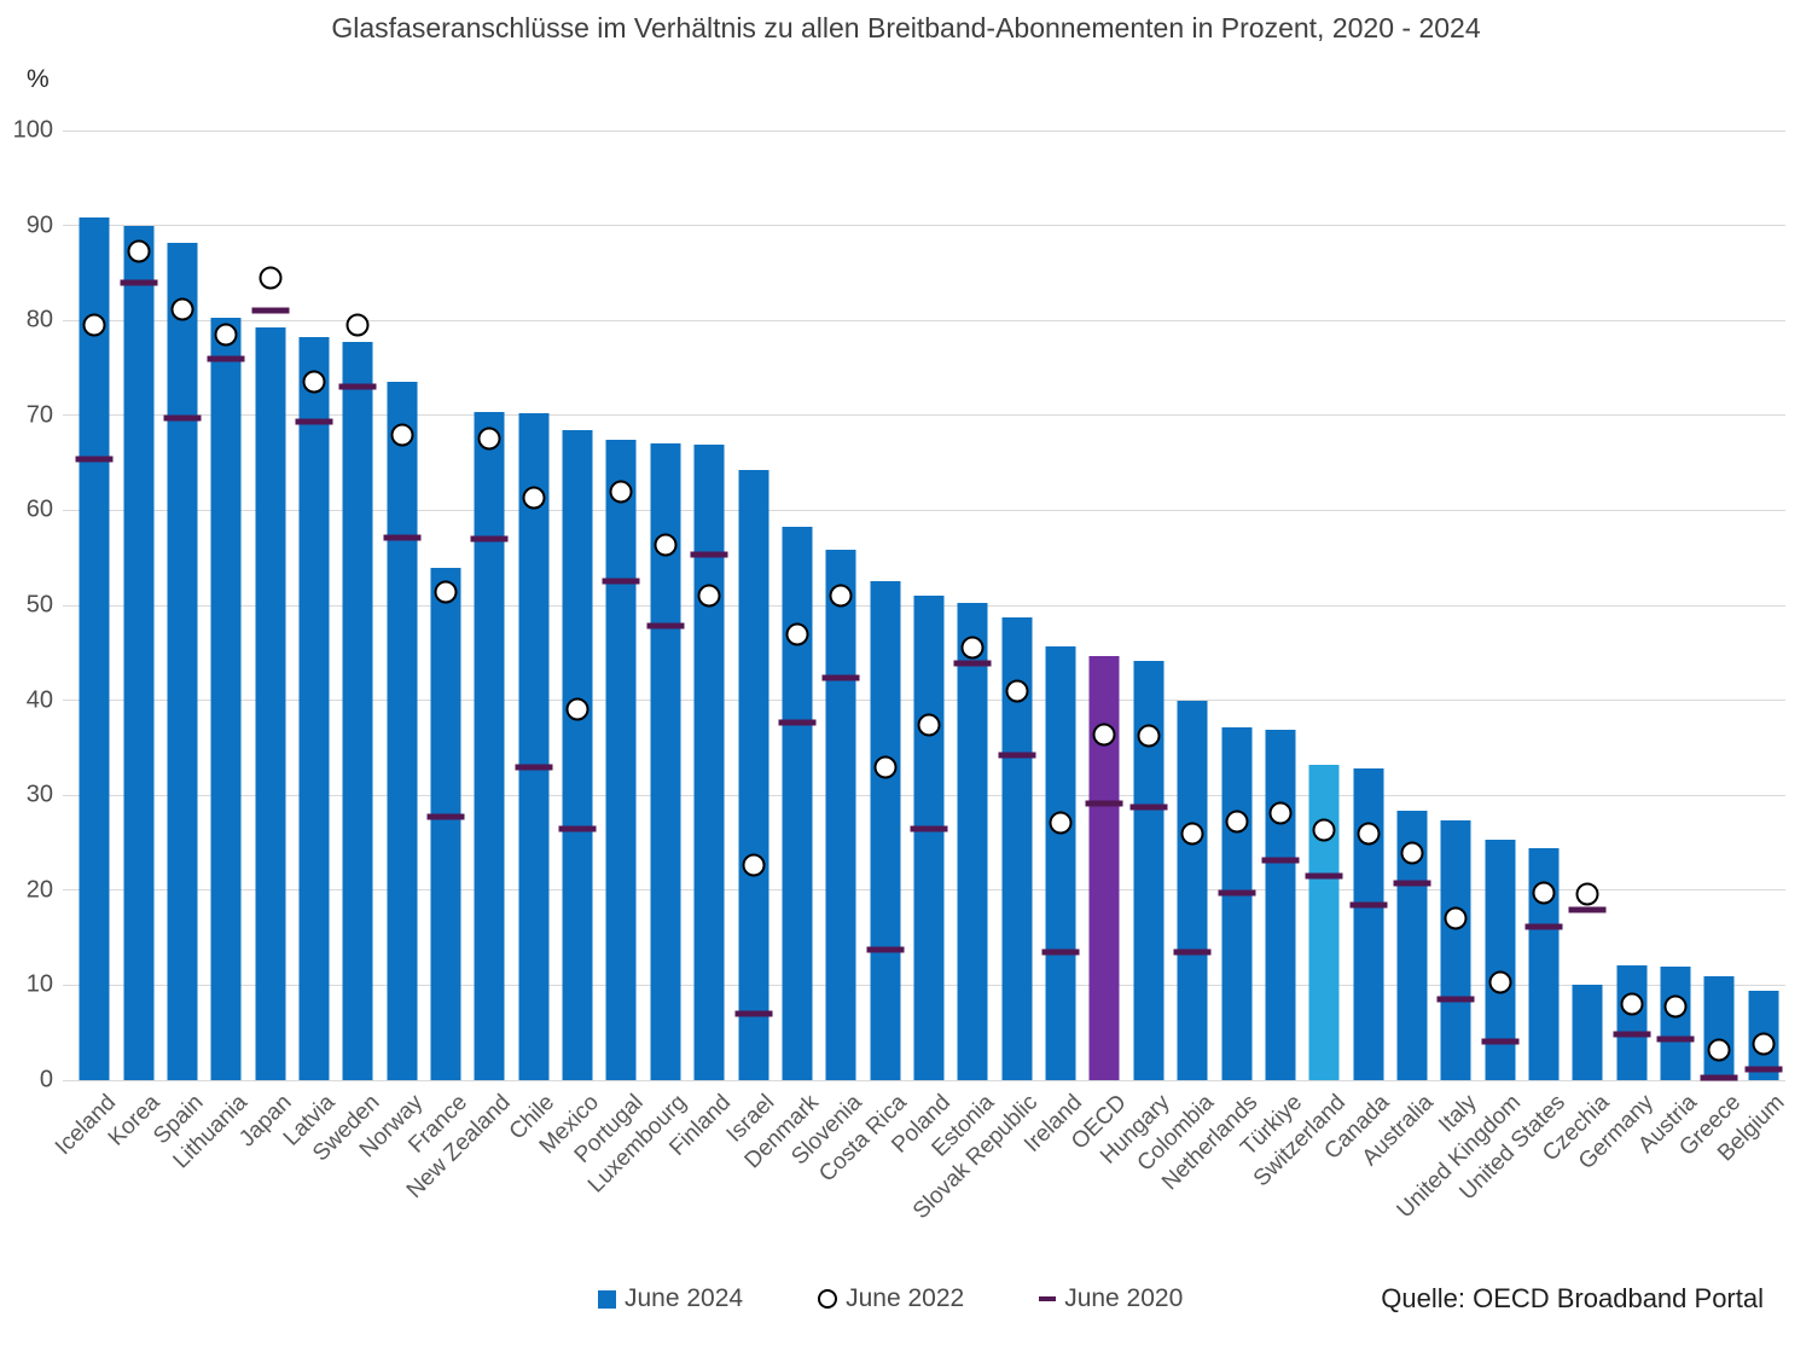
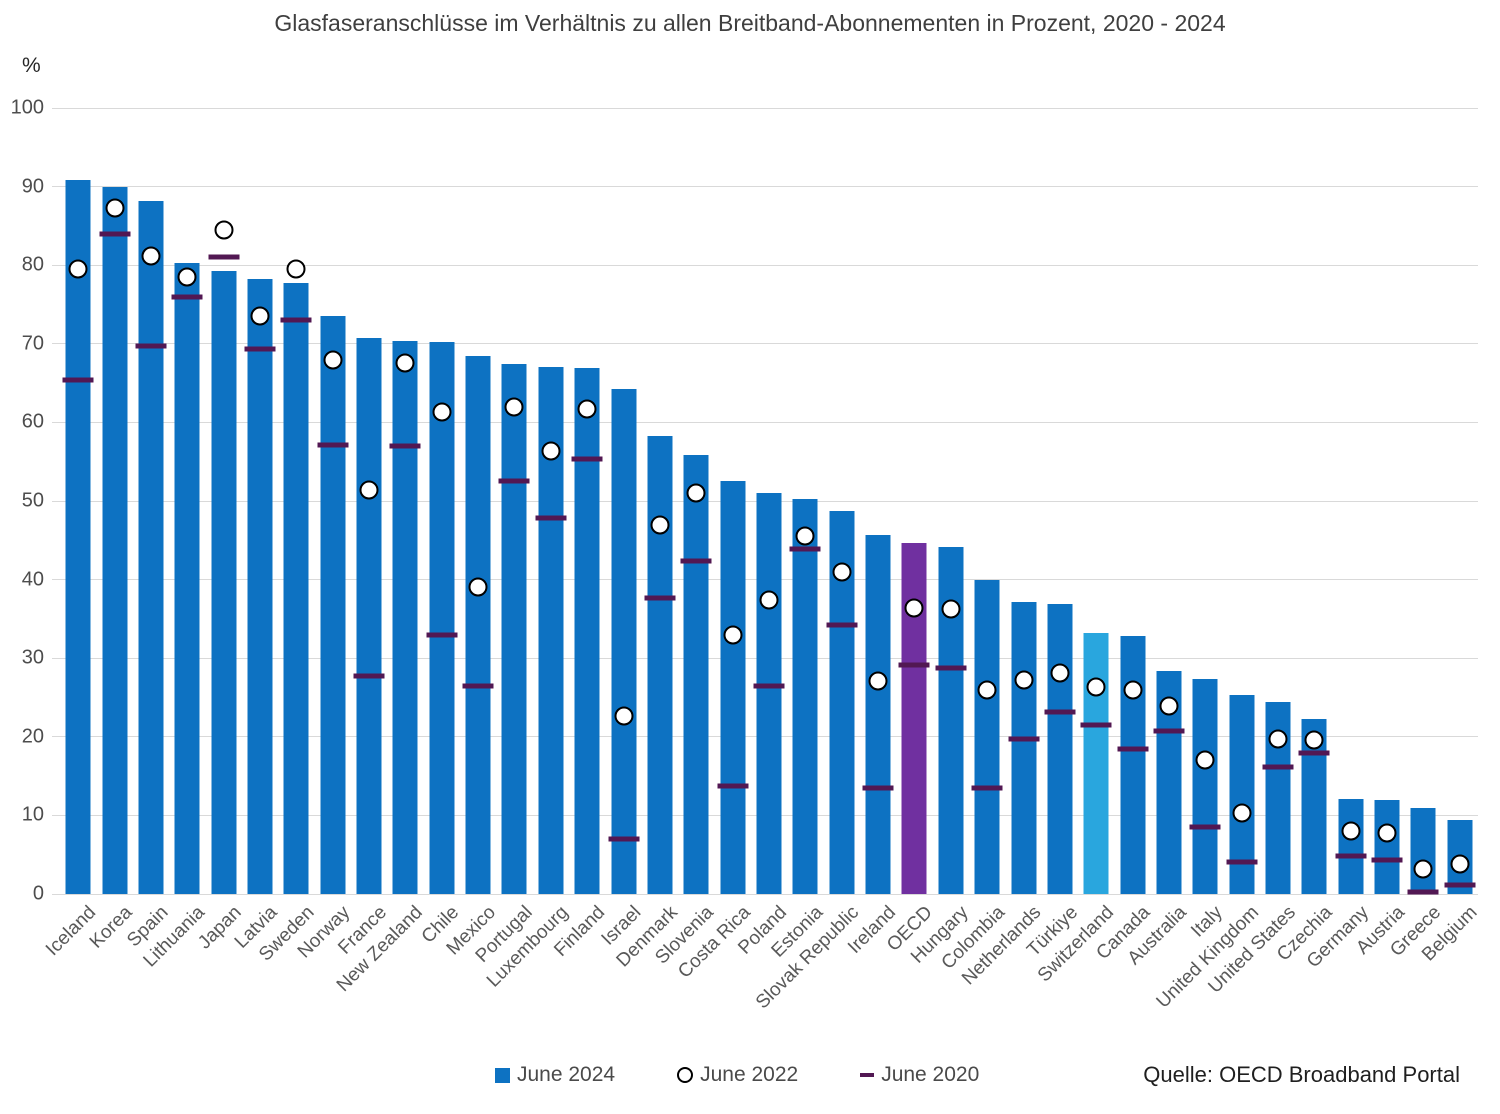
June 2024/France: 54 -> 71
June 2022/Finland: 51 -> 62
June 2024/Czechia: 10 -> 22
